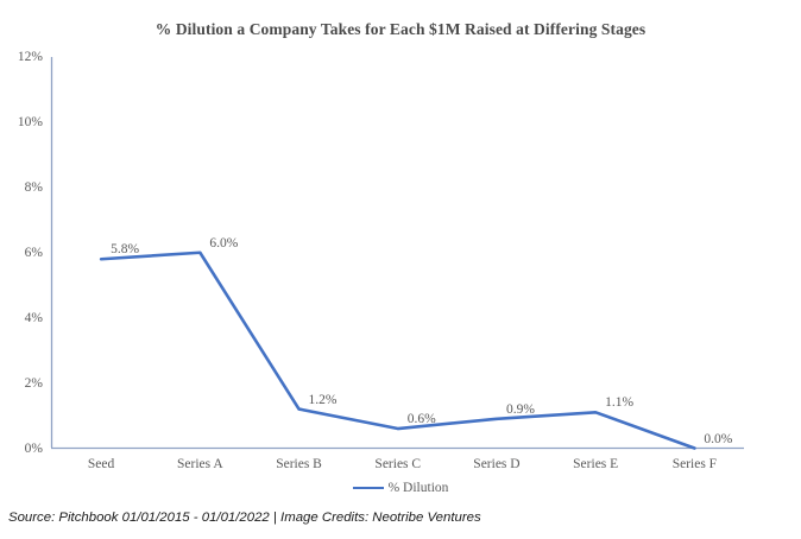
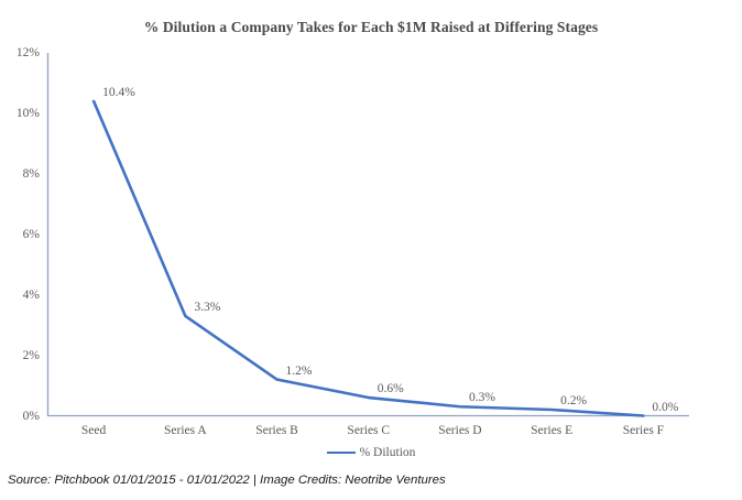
Seed: 5.8% -> 10.4%
Series A: 6.0% -> 3.3%
Series D: 0.9% -> 0.3%
Series E: 1.1% -> 0.2%
